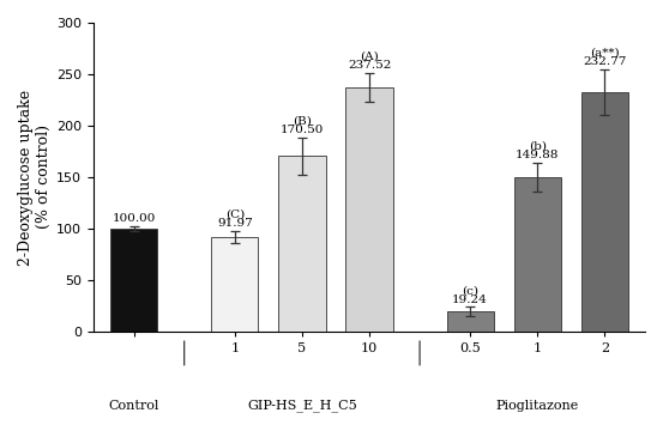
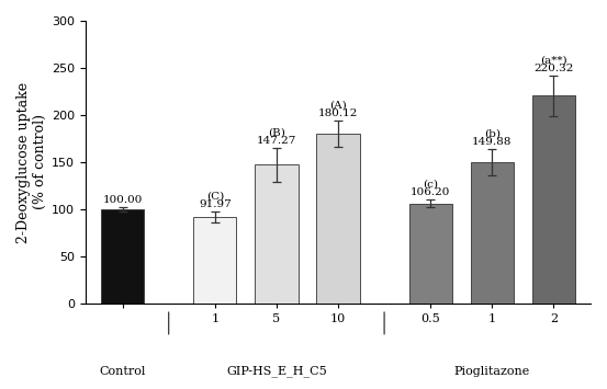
5: 170.50 -> 147.27
10: 237.52 -> 180.12
0.5: 19.24 -> 106.20
2: 232.77 -> 220.32
